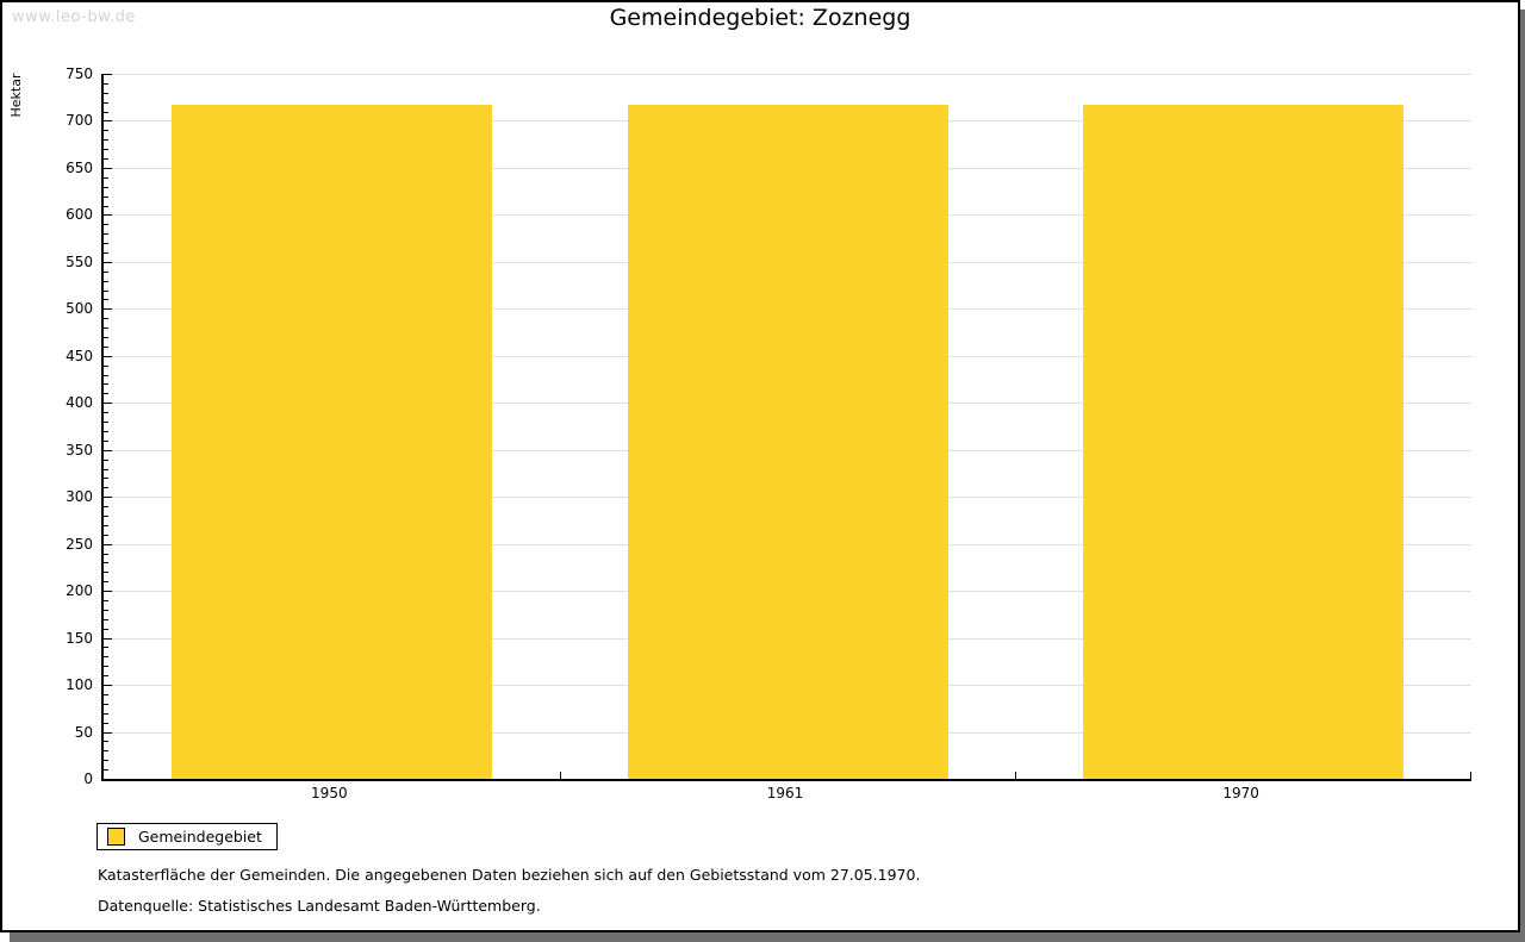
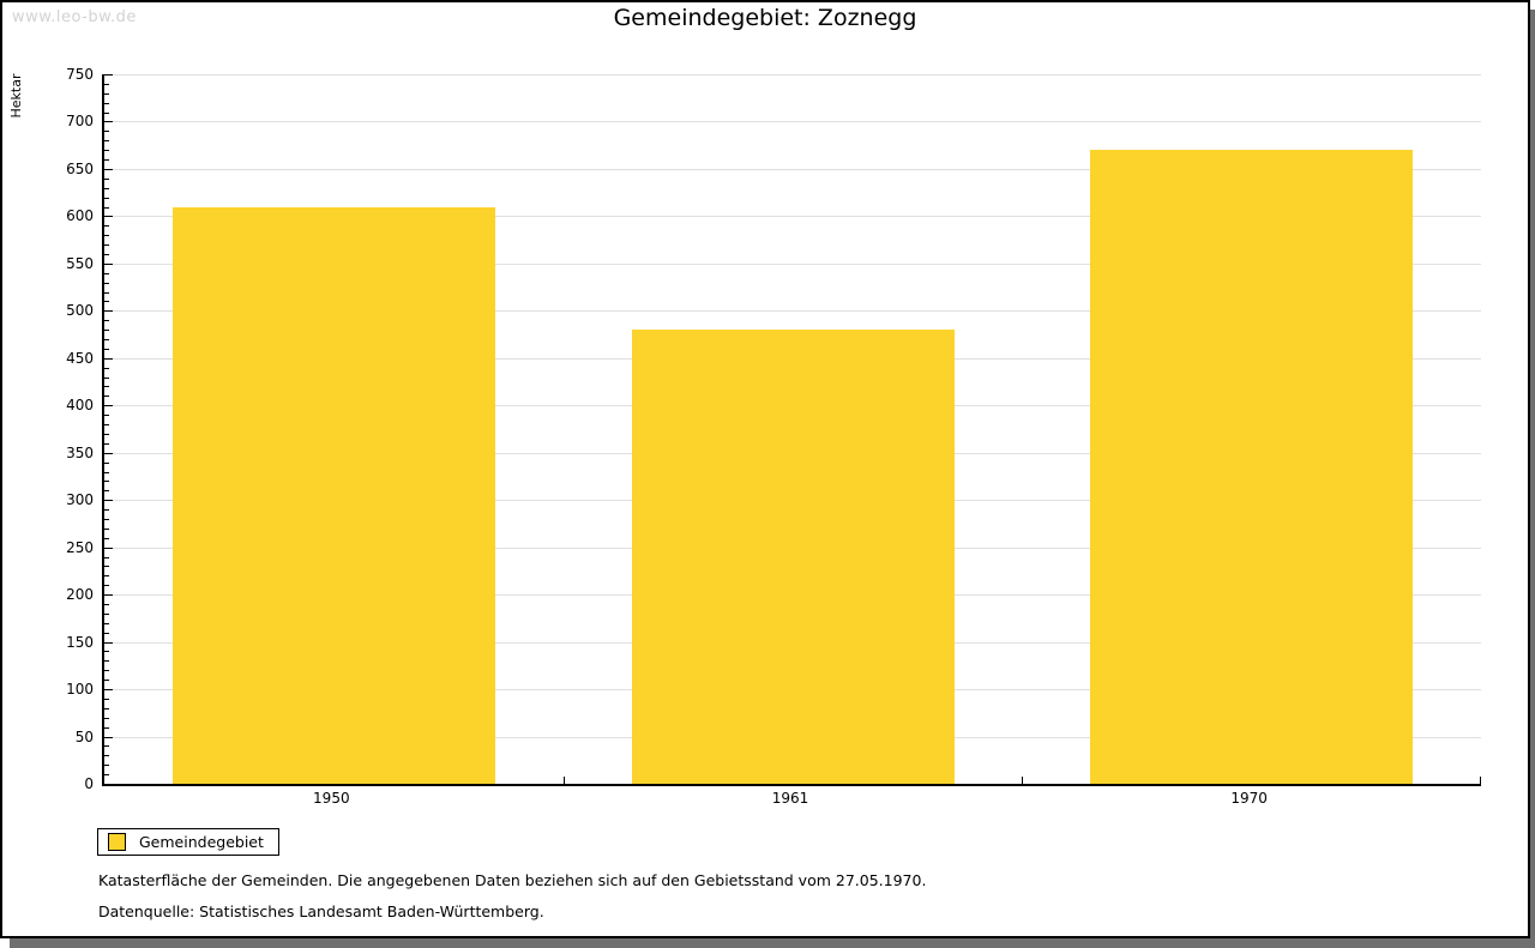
1950: 720 -> 610
1961: 720 -> 480
1970: 720 -> 670
